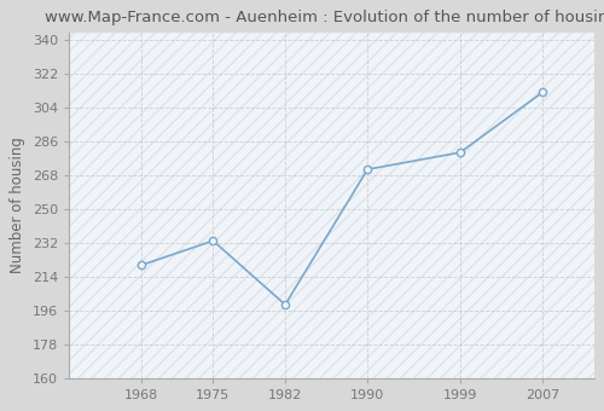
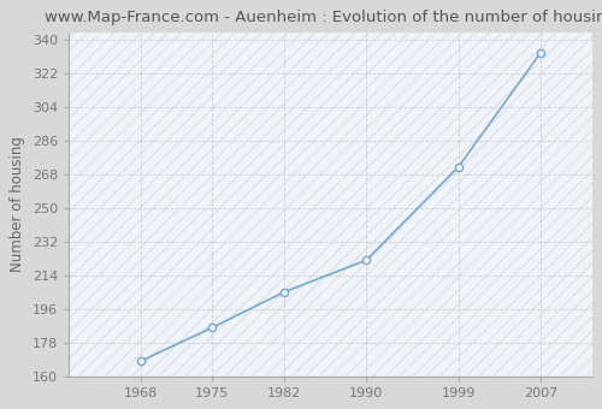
1968: 220 -> 168
1975: 233 -> 186
1982: 199 -> 205
1990: 271 -> 222
1999: 280 -> 272
2007: 312 -> 333
